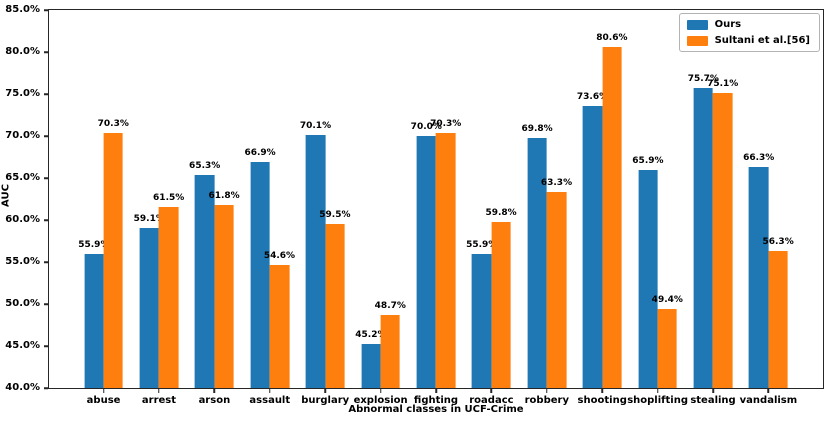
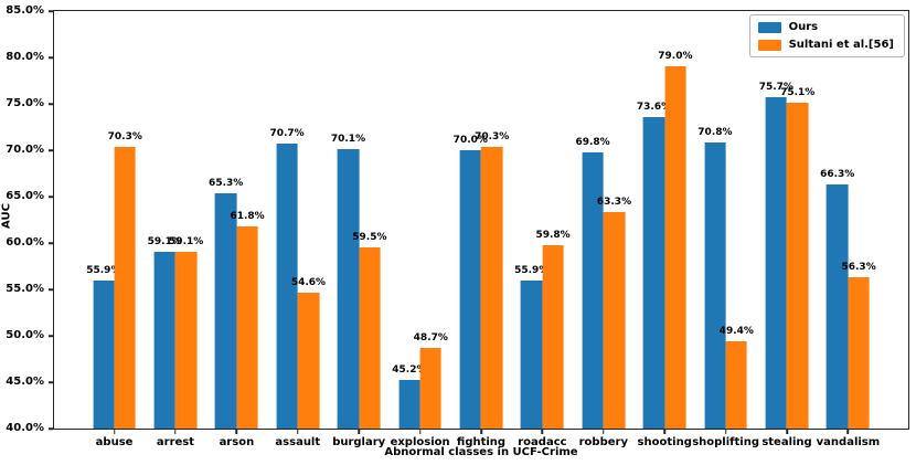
Sultani et al.[56]/arrest: 61.5% -> 59.1%
Ours/assault: 66.9% -> 70.7%
Sultani et al.[56]/shooting: 80.6% -> 79.0%
Ours/shoplifting: 65.9% -> 70.8%
